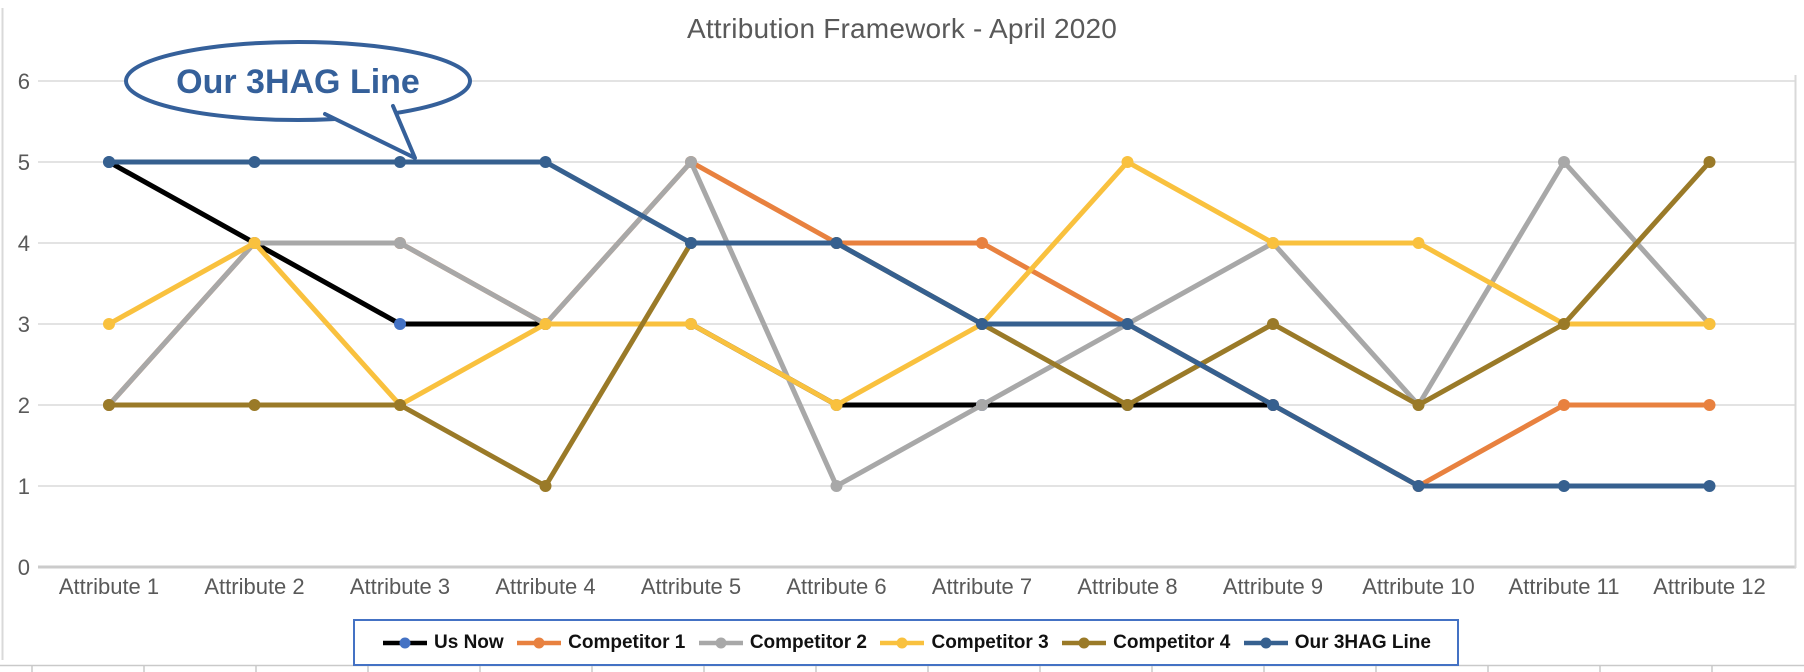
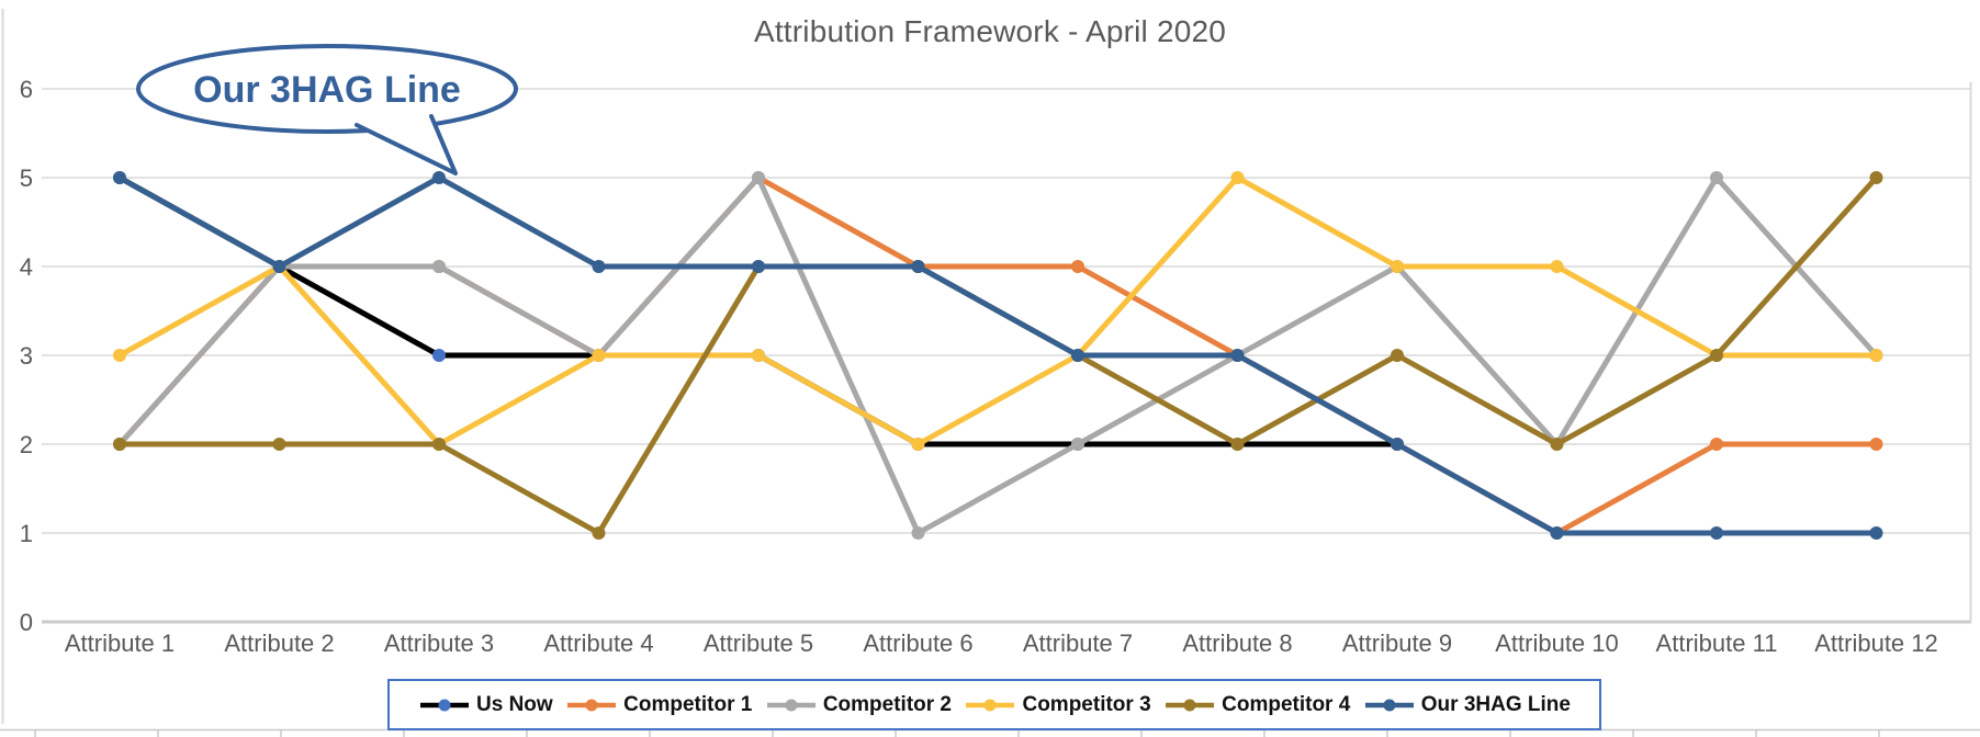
Our 3HAG Line/Attribute 2: 5 -> 4
Our 3HAG Line/Attribute 4: 5 -> 4
